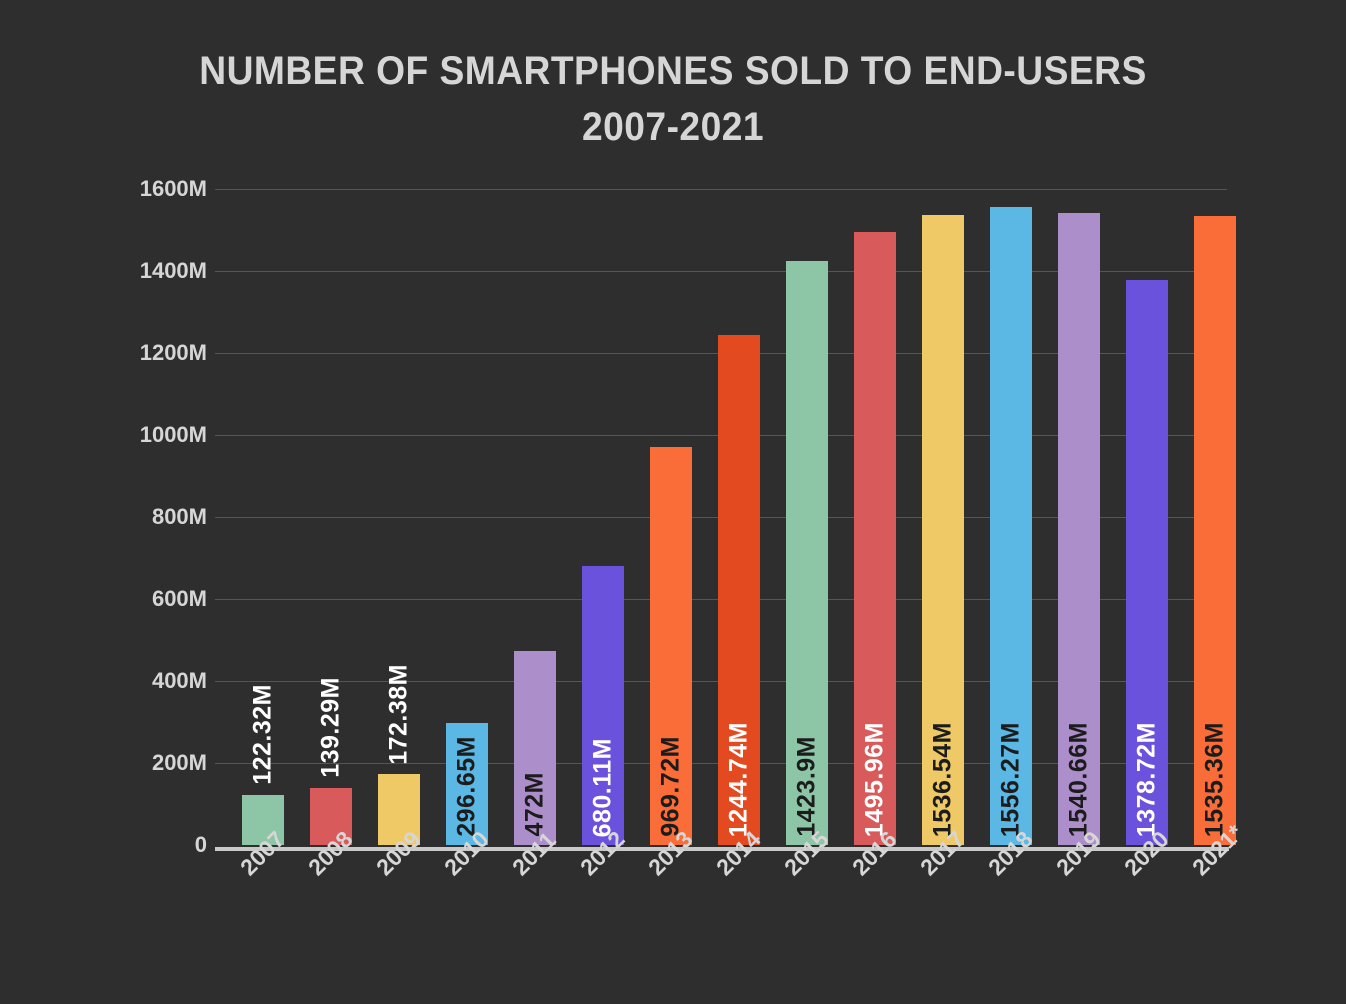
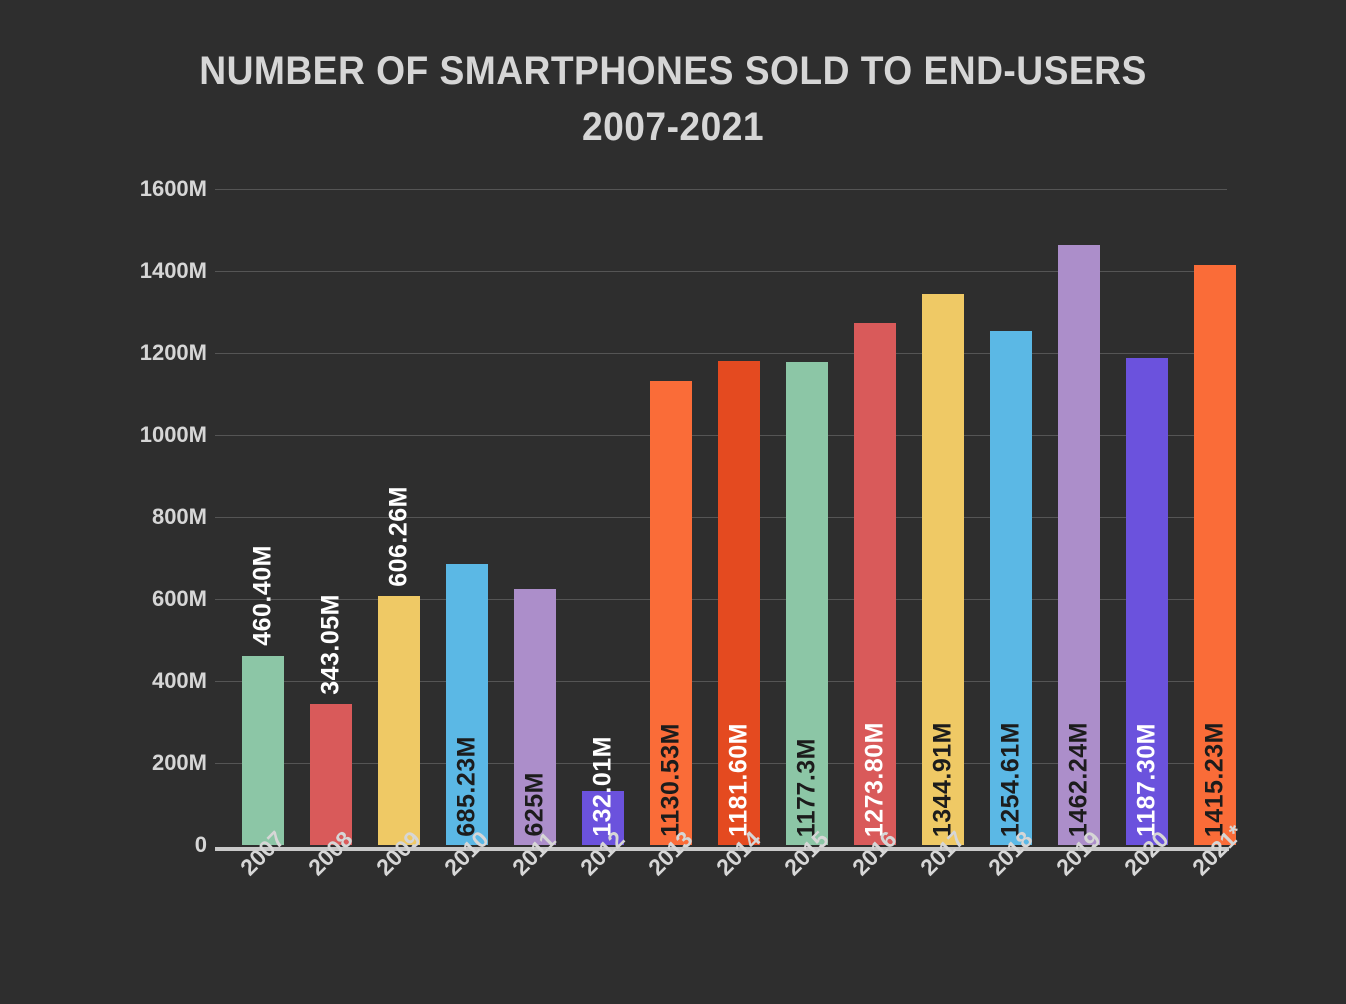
2007: 122.32M -> 460.40M
2008: 139.29M -> 343.05M
2009: 172.38M -> 606.26M
2010: 296.65M -> 685.23M
2011: 472M -> 625M
2012: 680.11M -> 132.01M
2013: 969.72M -> 1130.53M
2014: 1244.74M -> 1181.60M
2015: 1423.9M -> 1177.3M
2016: 1495.96M -> 1273.80M
2017: 1536.54M -> 1344.91M
2018: 1556.27M -> 1254.61M
2019: 1540.66M -> 1462.24M
2020: 1378.72M -> 1187.30M
2021*: 1535.36M -> 1415.23M
